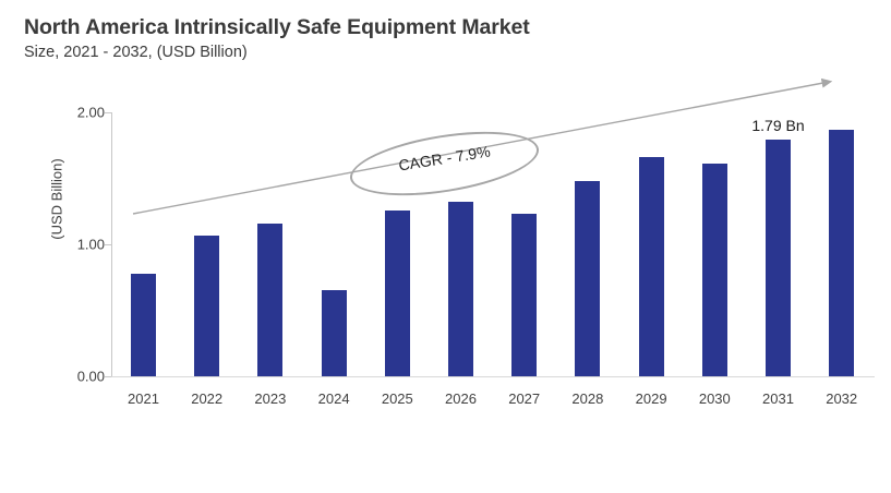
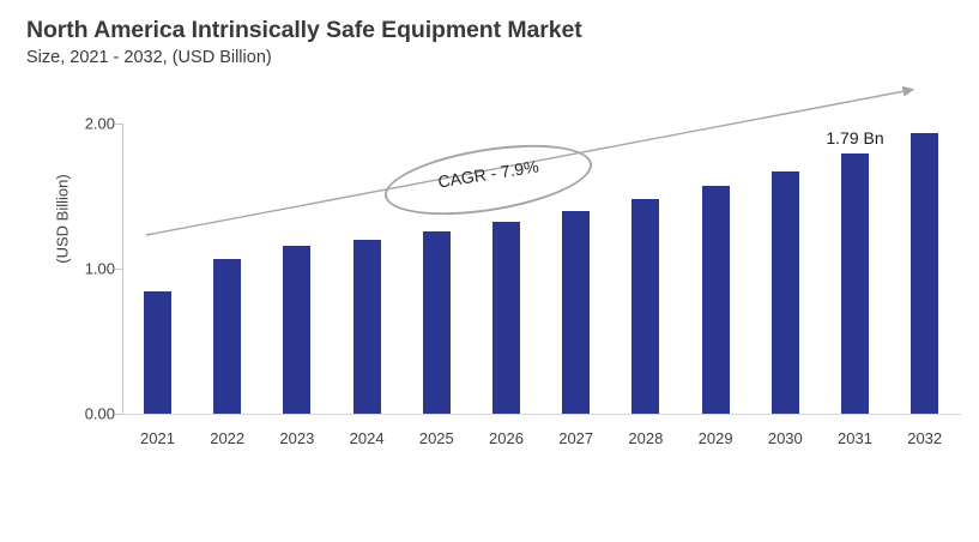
2021: 0.78 -> 0.84
2024: 0.65 -> 1.20
2027: 1.23 -> 1.40
2029: 1.66 -> 1.57
2030: 1.61 -> 1.67
2032: 1.87 -> 1.93
